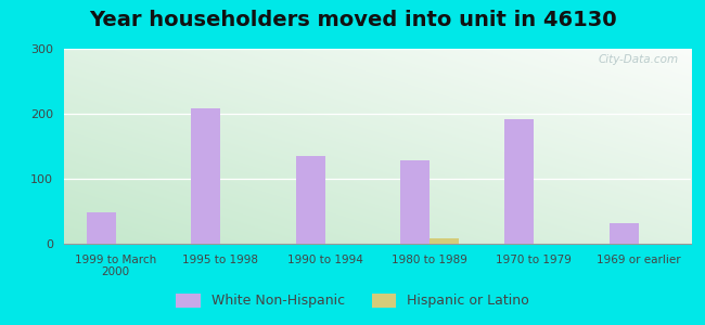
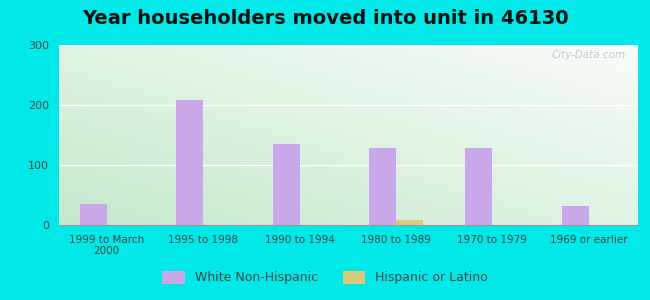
White Non-Hispanic/1999 to March 2000: 48 -> 35
White Non-Hispanic/1970 to 1979: 192 -> 128
